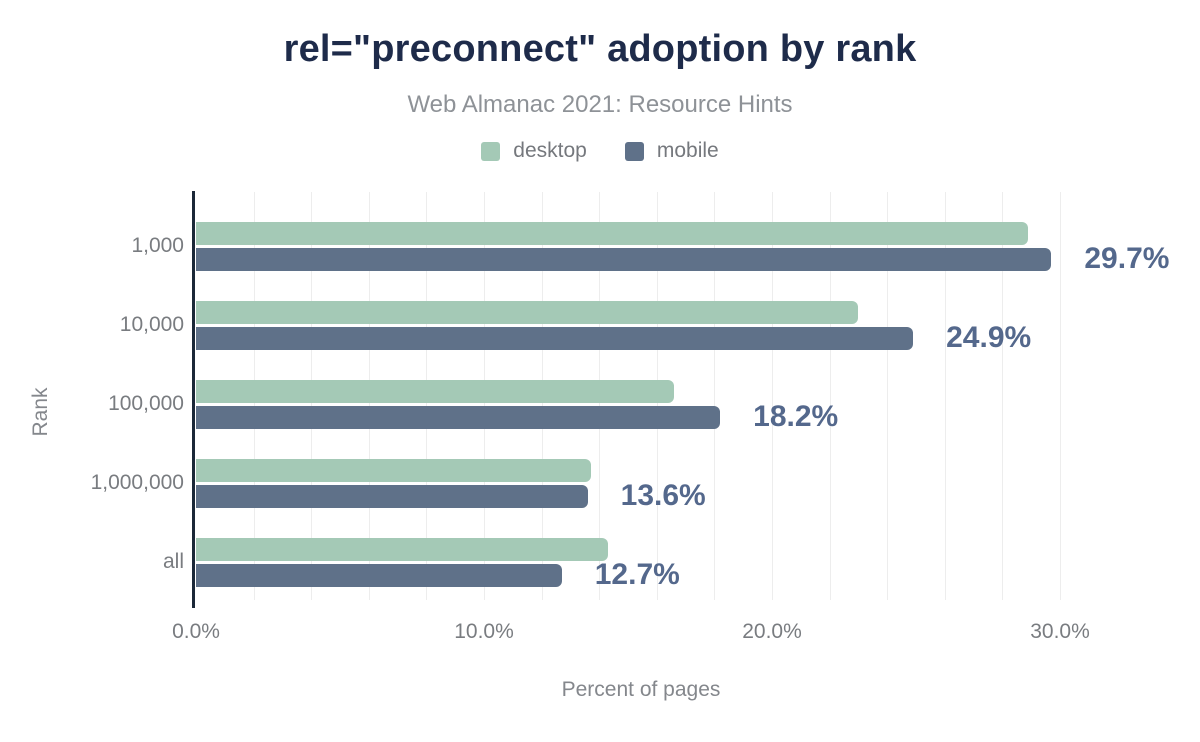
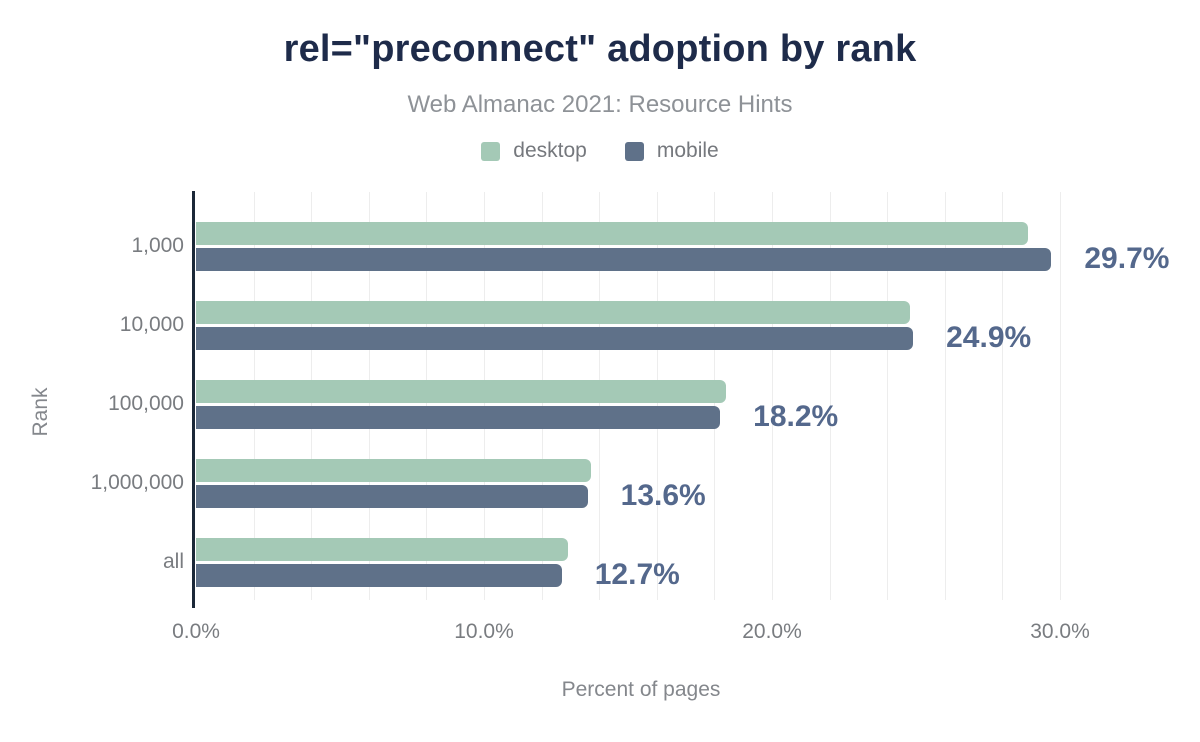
desktop/10,000: 23.0% -> 24.8%
desktop/100,000: 16.6% -> 18.4%
desktop/all: 14.3% -> 12.9%
